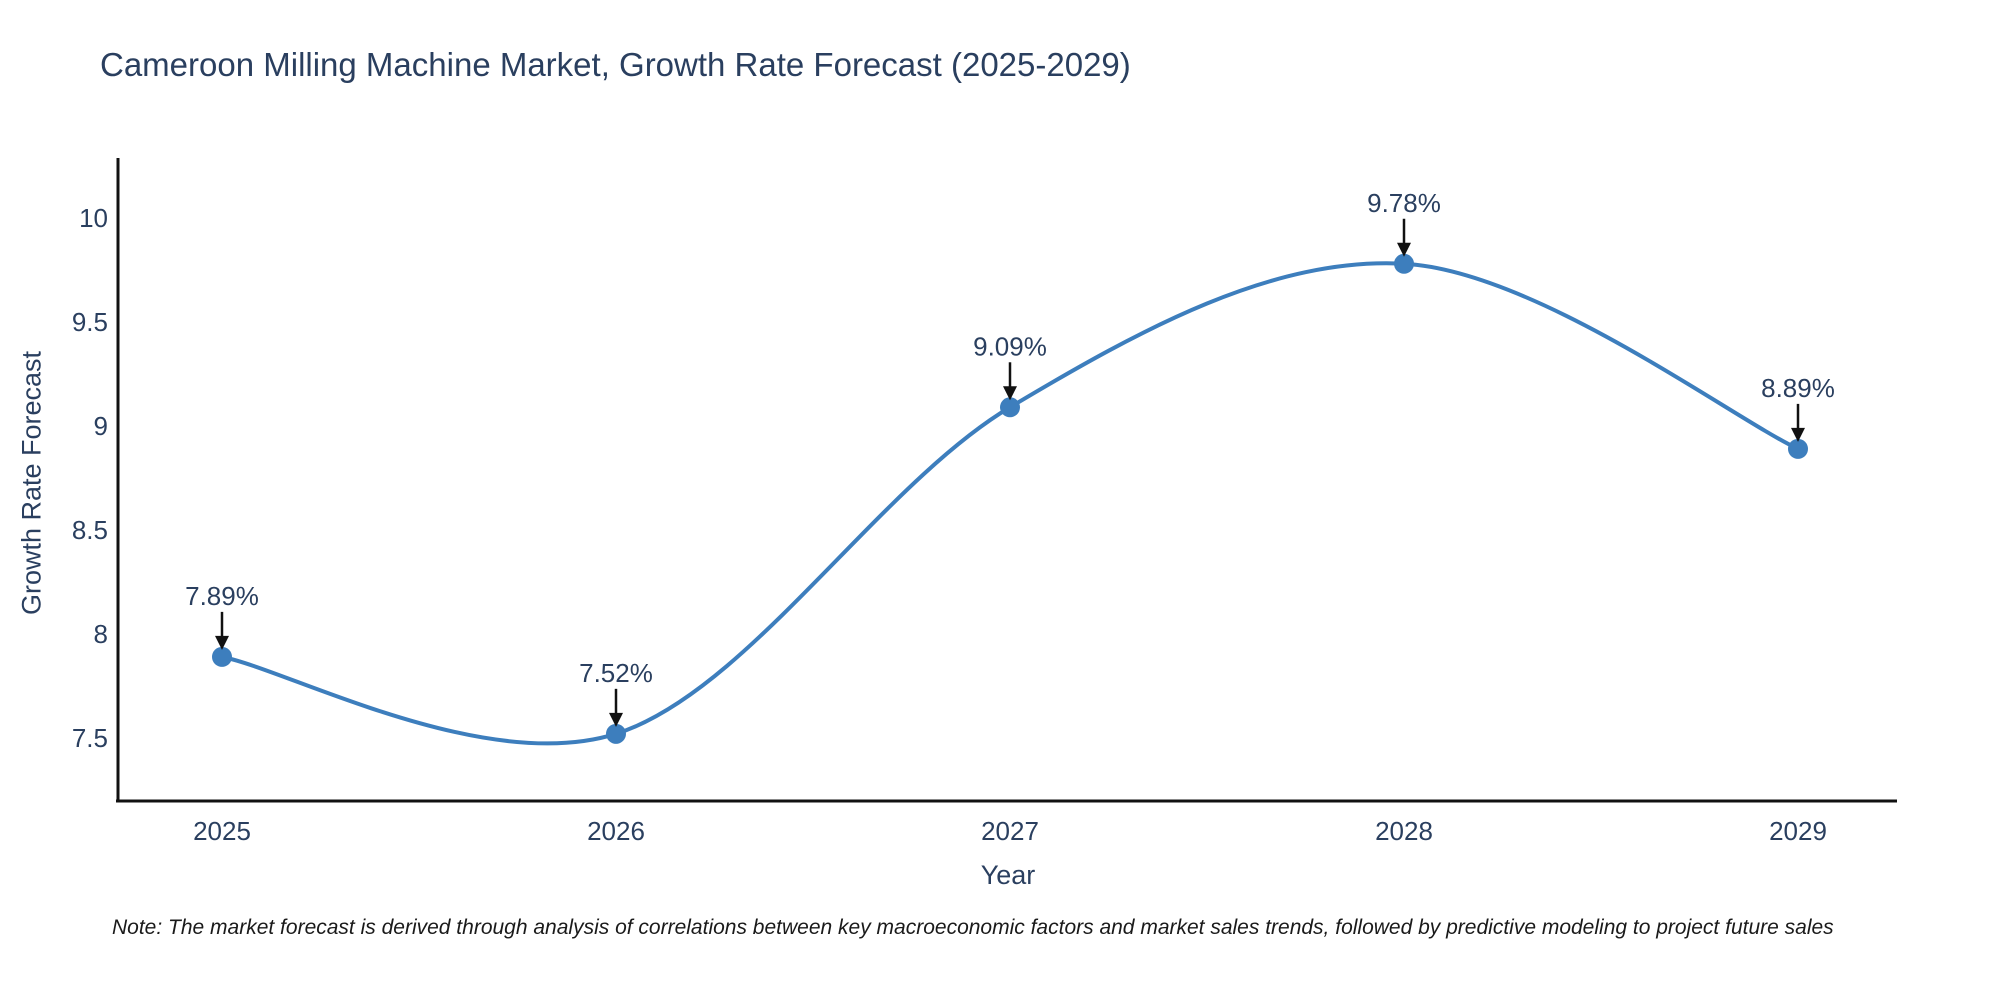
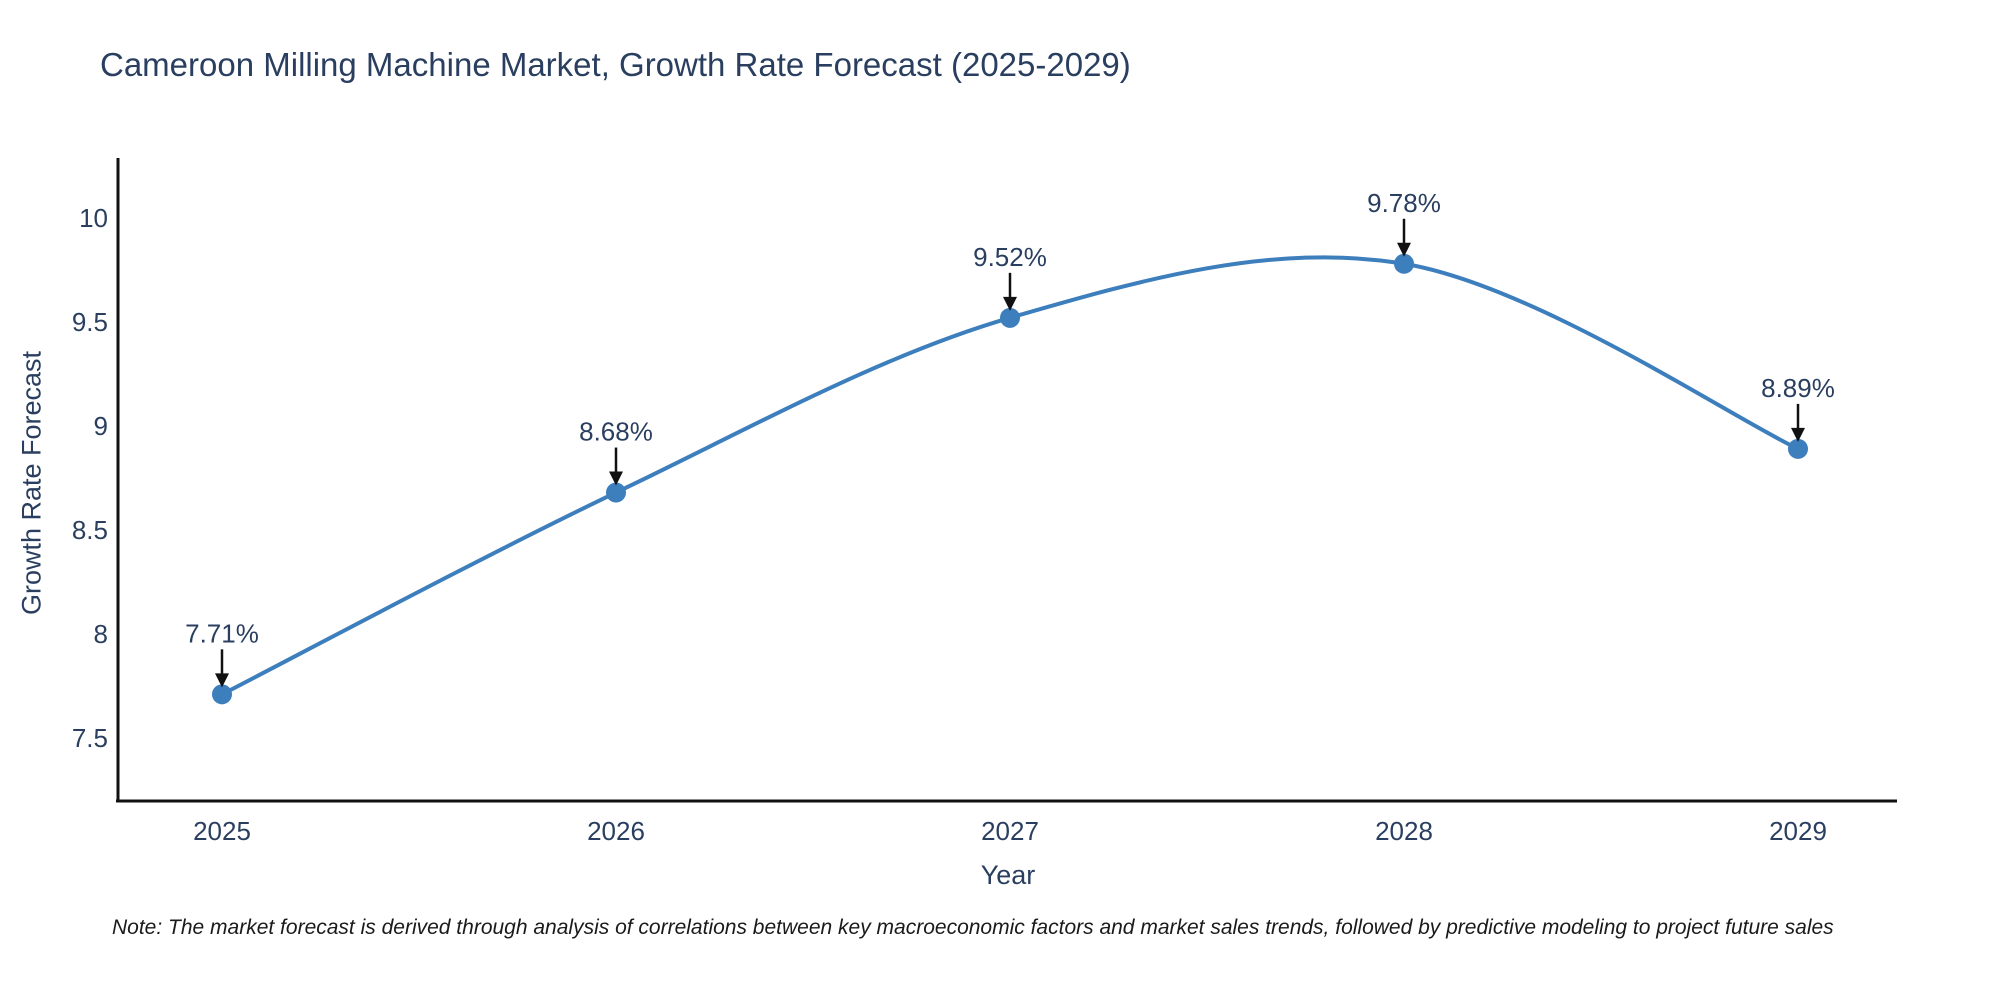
2025: 7.89% -> 7.71%
2026: 7.52% -> 8.68%
2027: 9.09% -> 9.52%
